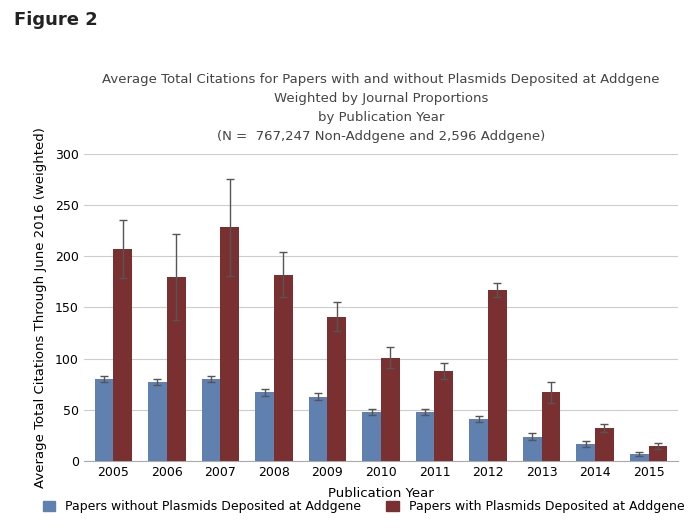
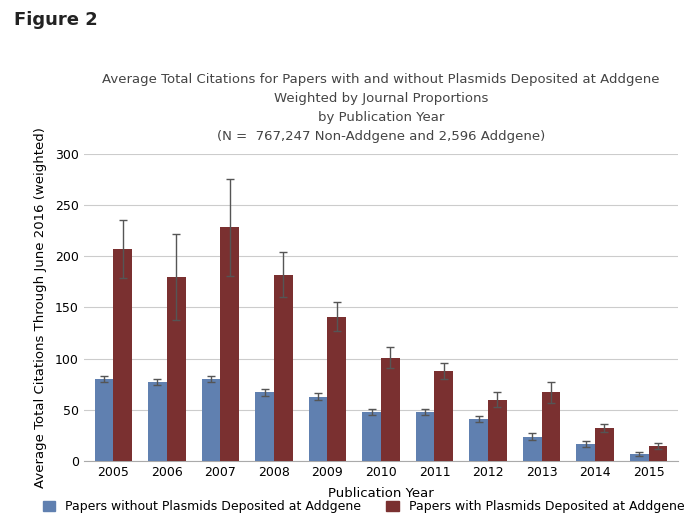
Papers with Plasmids Deposited at Addgene/2012: 167 -> 60
